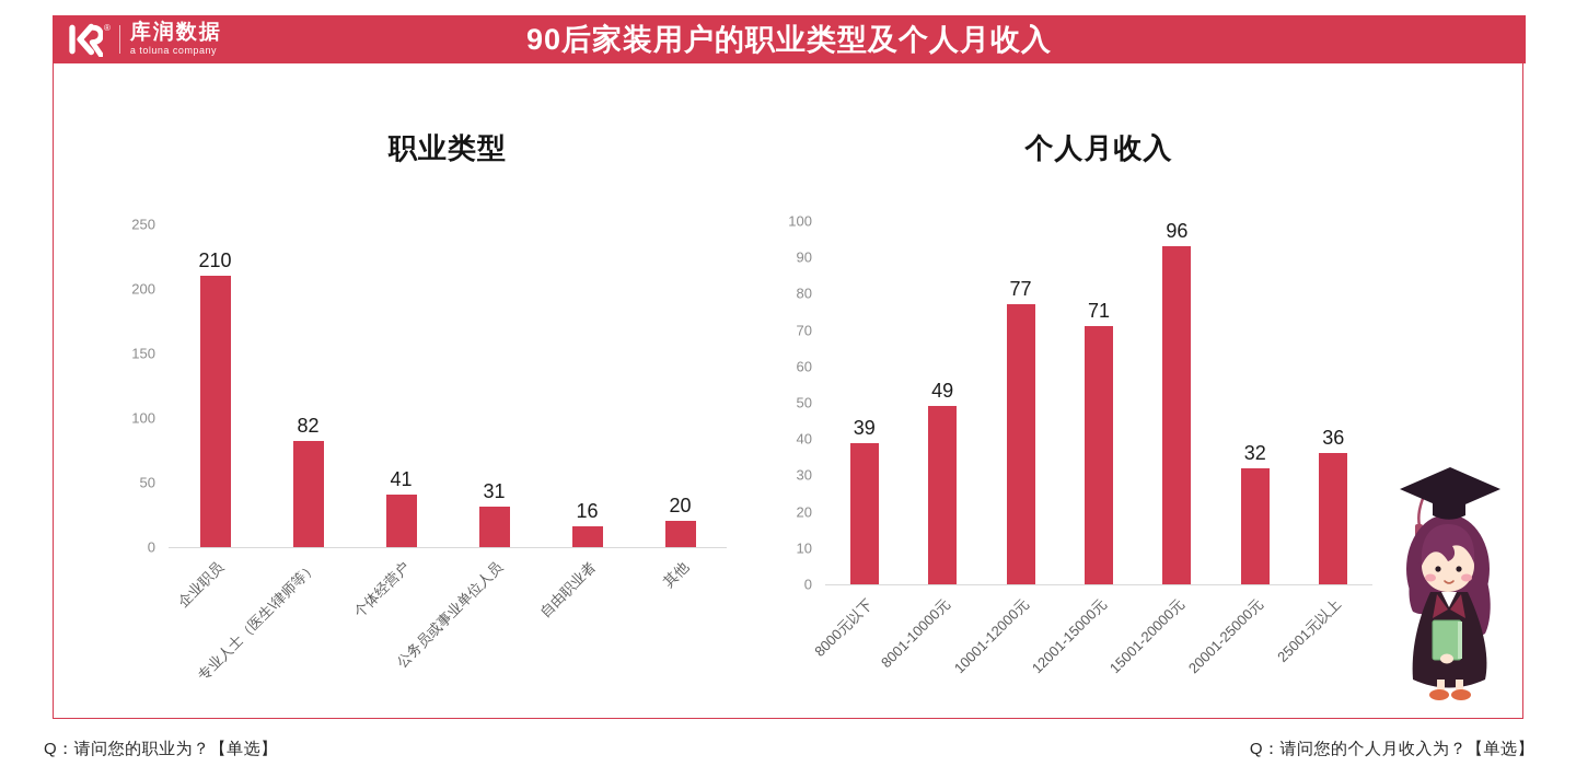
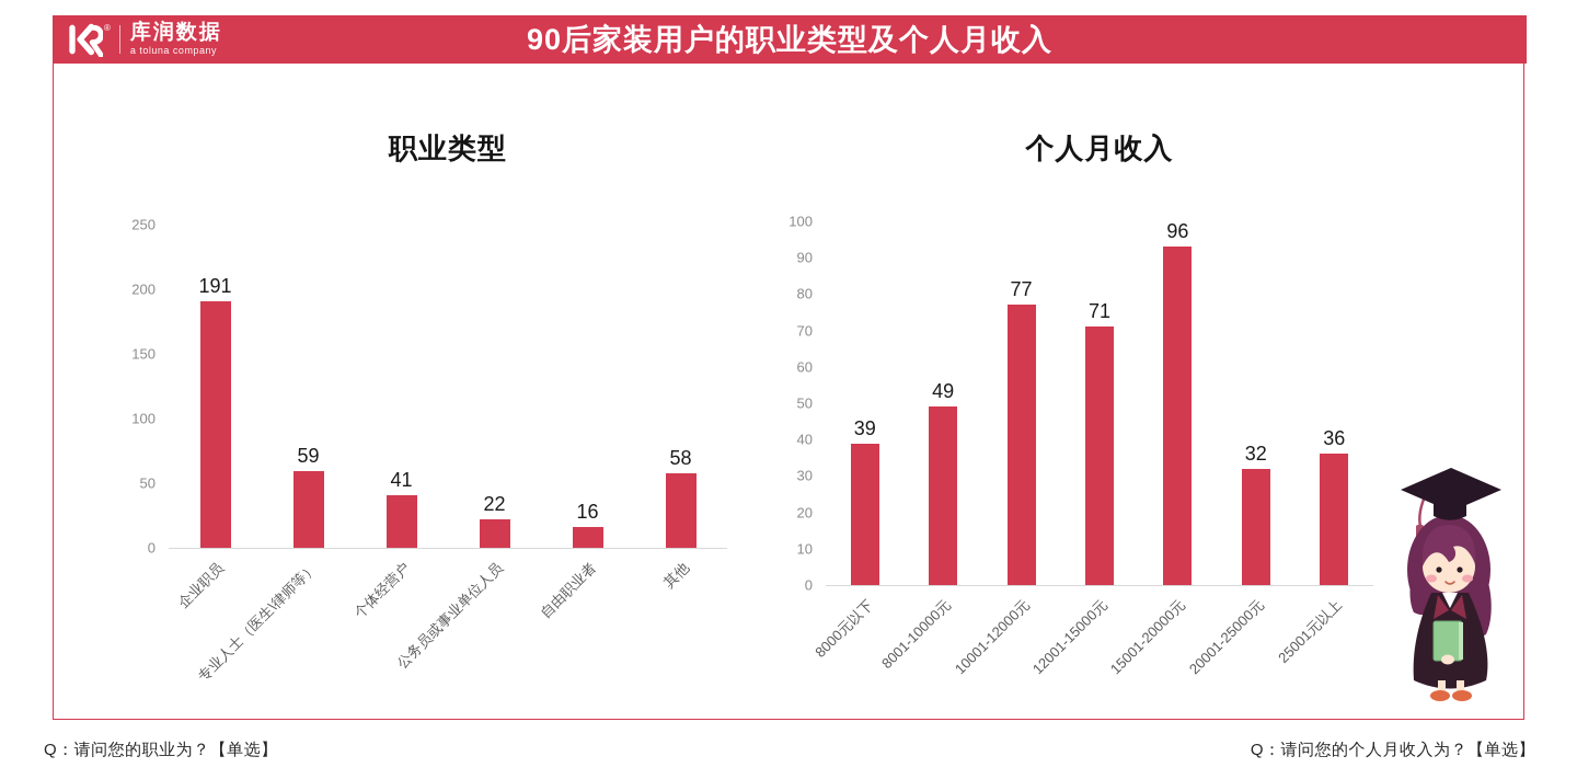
职业类型/企业职员: 210 -> 191
职业类型/专业人士（医生\律师等）: 82 -> 59
职业类型/公务员或事业单位人员: 31 -> 22
职业类型/其他: 20 -> 58
